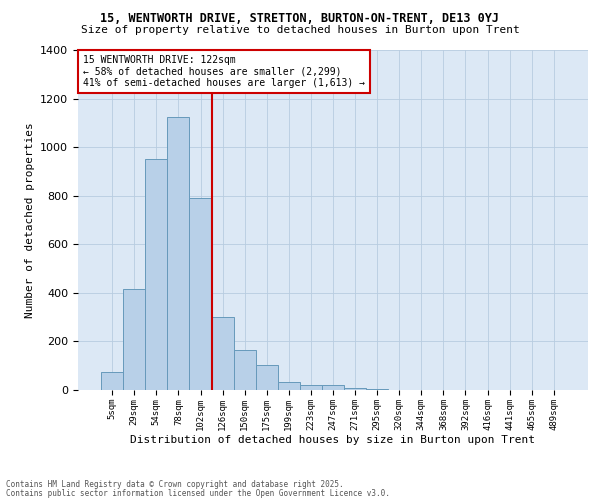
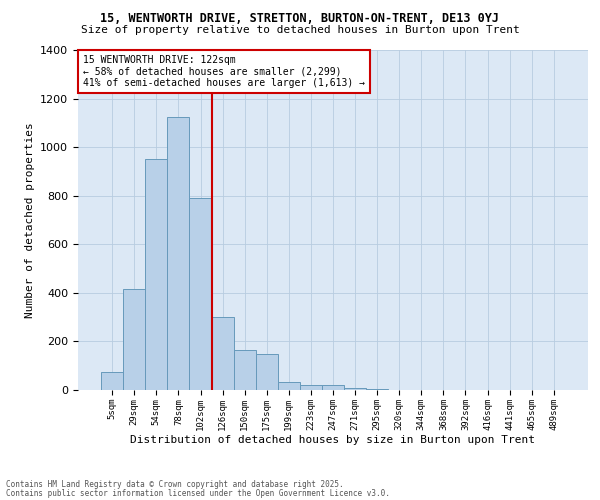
175sqm: 105 -> 150
